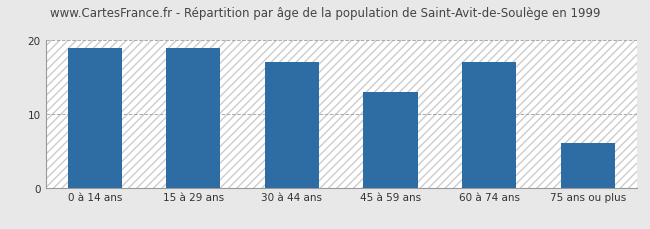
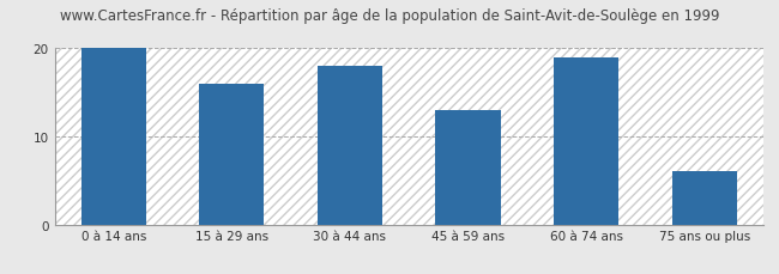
0 à 14 ans: 19 -> 20
15 à 29 ans: 19 -> 16
30 à 44 ans: 17 -> 18
60 à 74 ans: 17 -> 19
